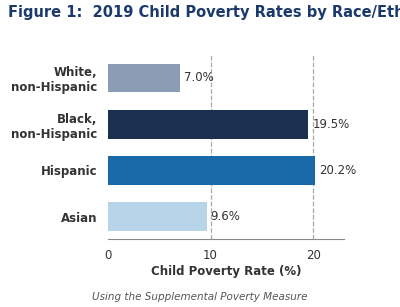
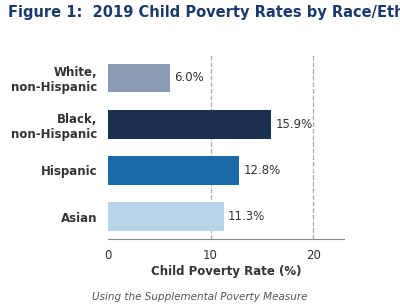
White, non-Hispanic: 7.0% -> 6.0%
Black, non-Hispanic: 19.5% -> 15.9%
Hispanic: 20.2% -> 12.8%
Asian: 9.6% -> 11.3%
